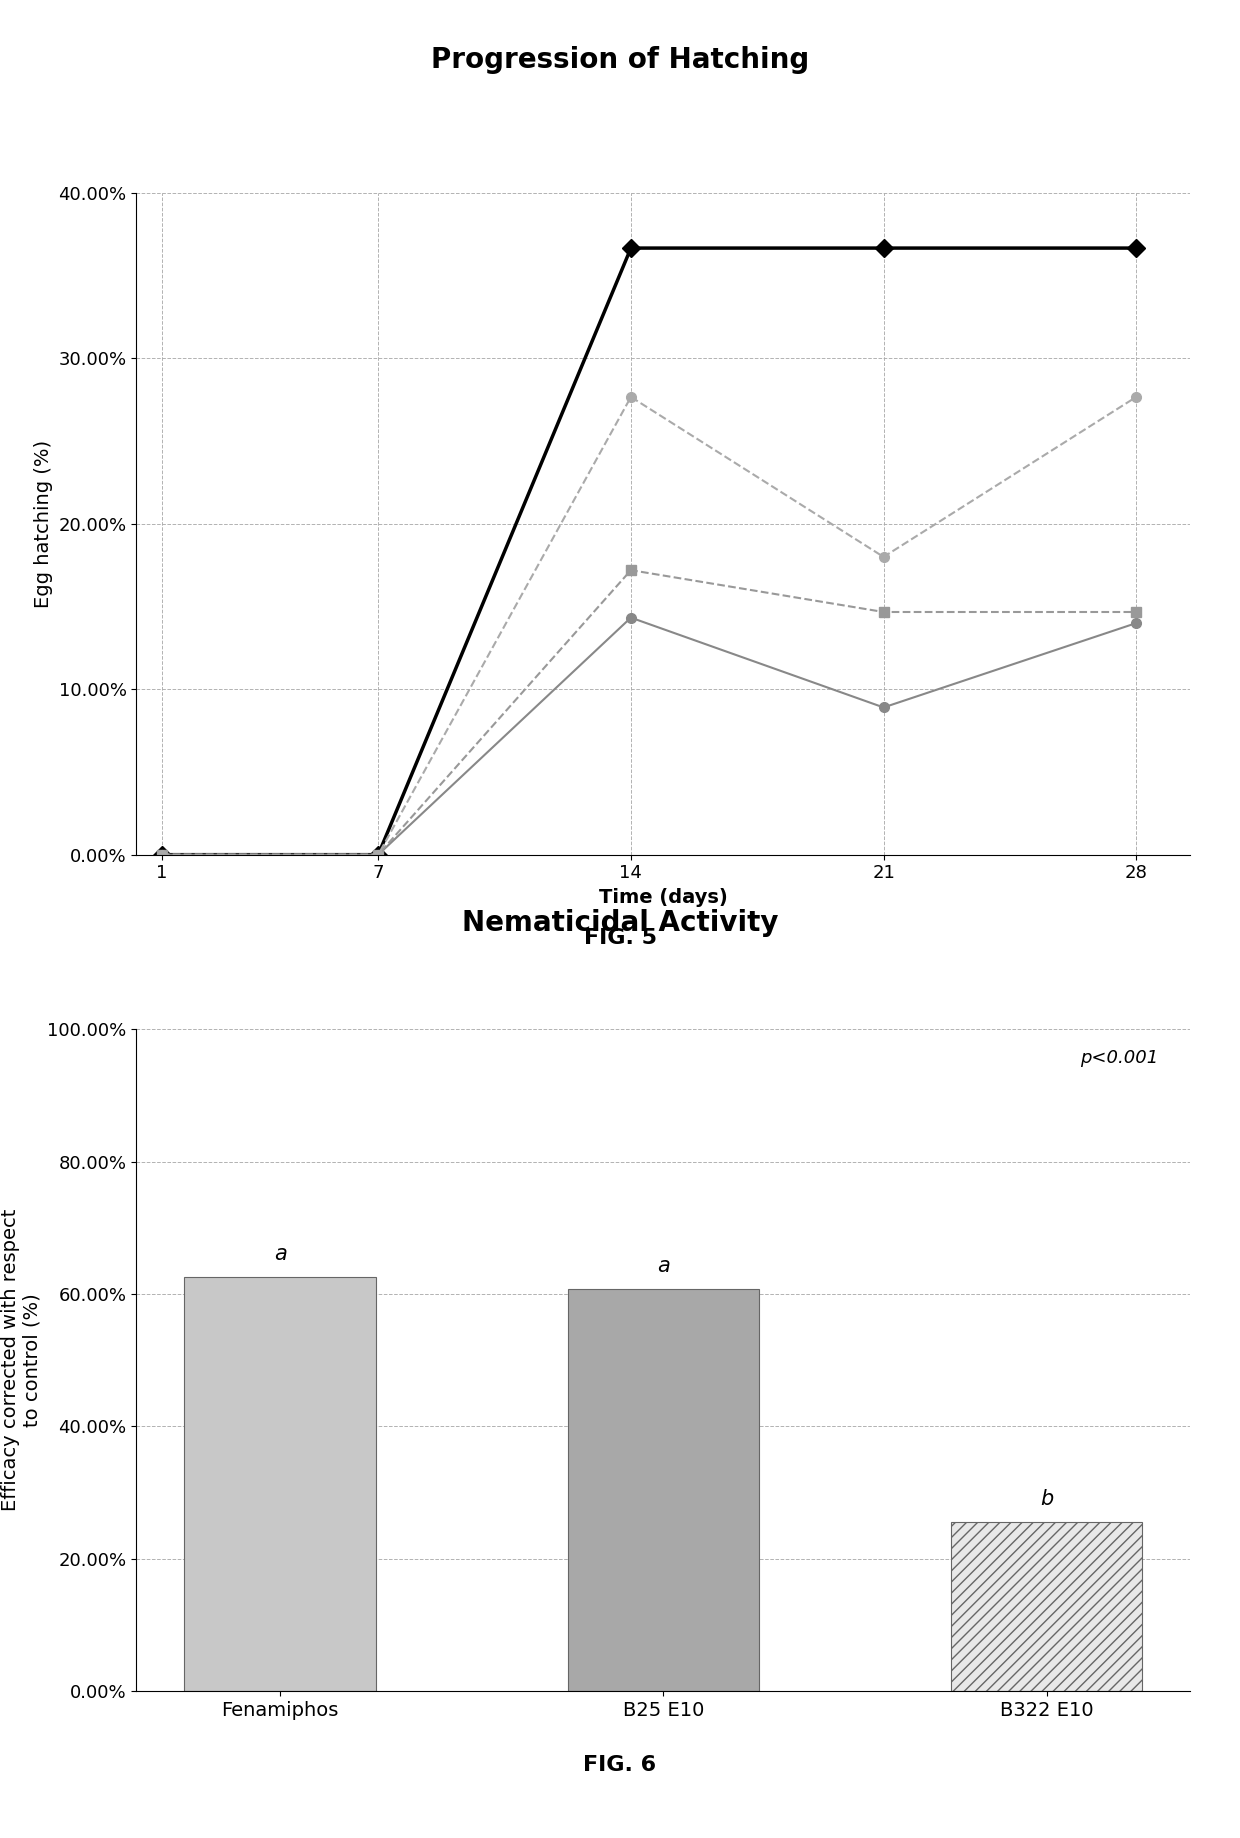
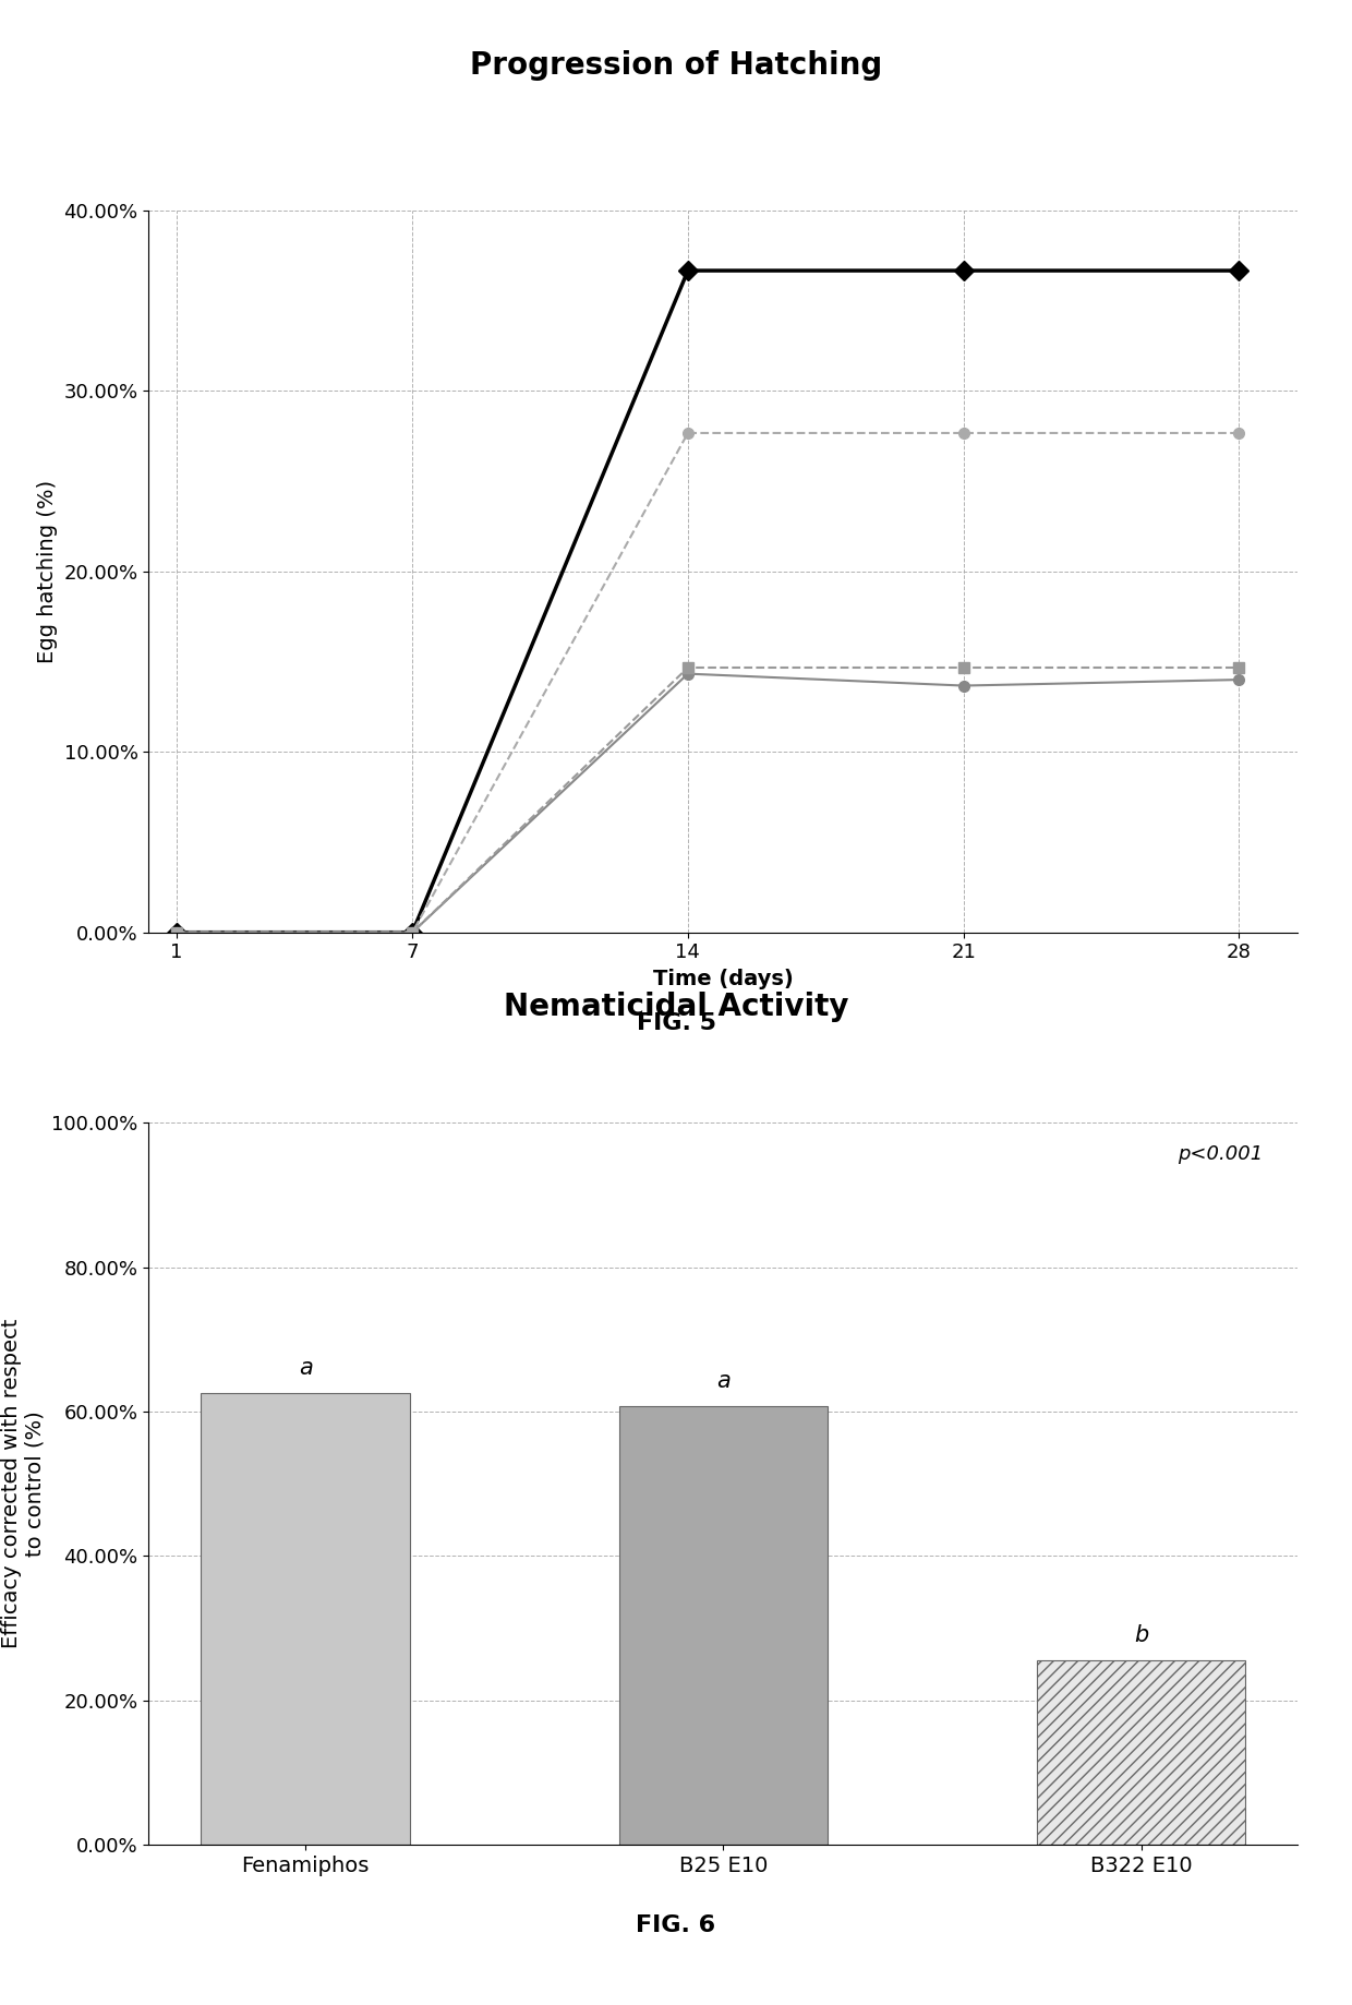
B25 E10/14: 17.2% -> 14.7%
Fenamiphos/21: 8.9% -> 13.7%
B322 E10/21: 18.0% -> 27.7%
